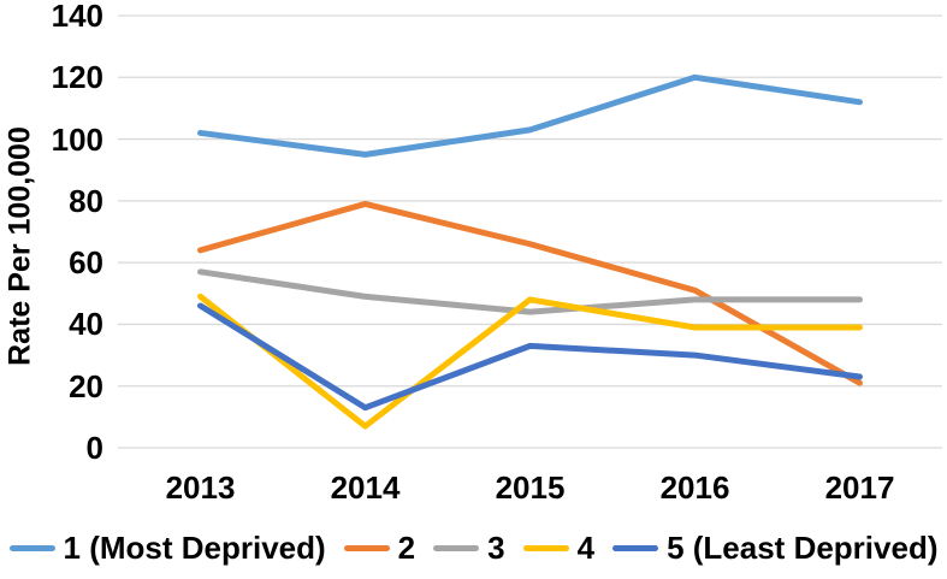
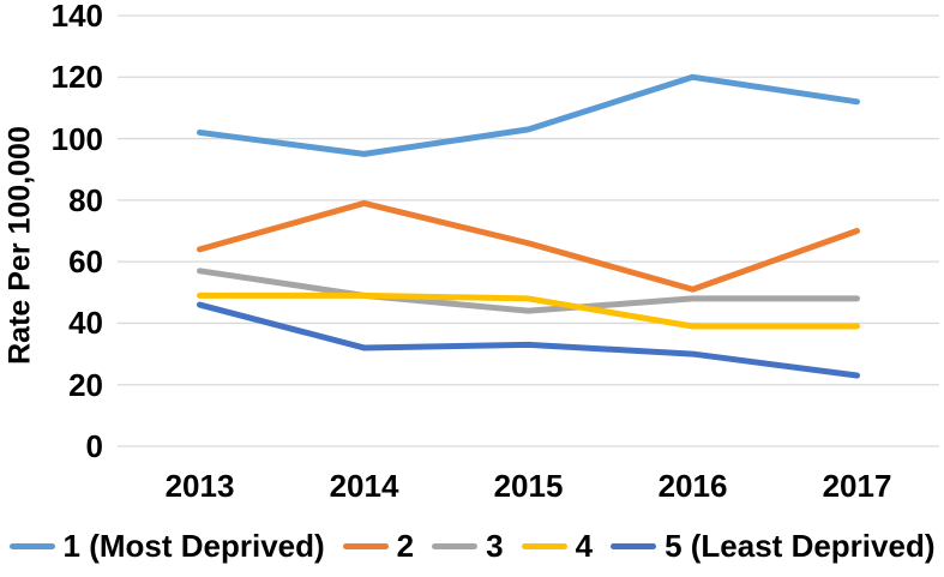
4/2014: 7 -> 49
5 (Least Deprived)/2014: 13 -> 32
2/2017: 21 -> 70
